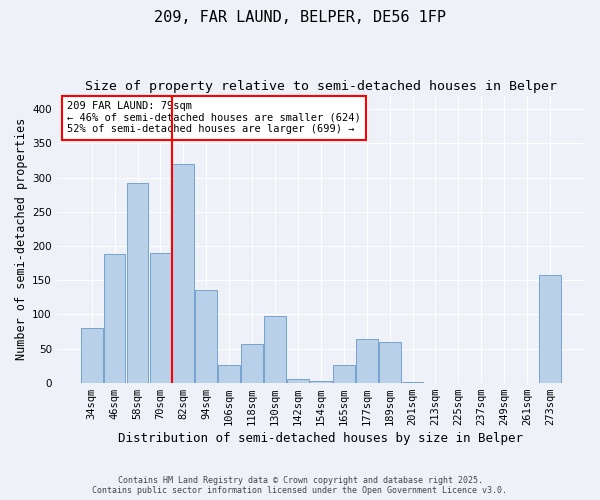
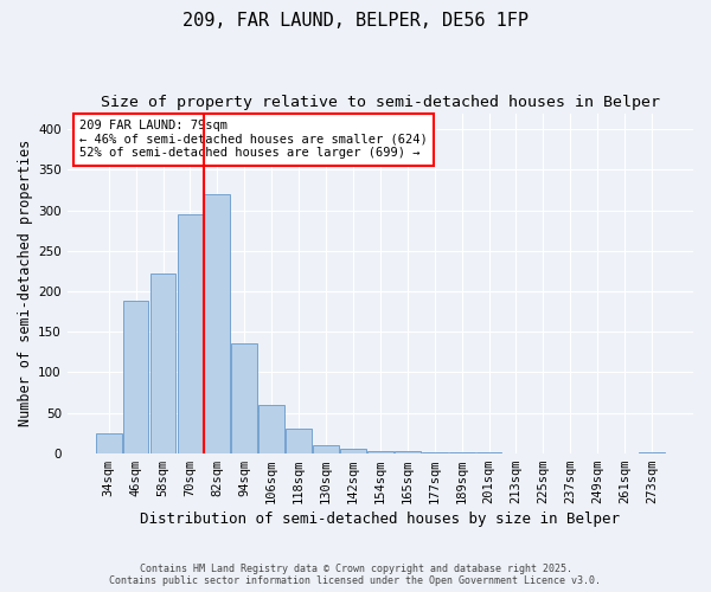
34sqm: 80 -> 25
58sqm: 292 -> 222
70sqm: 190 -> 295
106sqm: 26 -> 60
118sqm: 56 -> 30
130sqm: 98 -> 10
165sqm: 26 -> 2
177sqm: 64 -> 1
189sqm: 60 -> 1
273sqm: 158 -> 1
